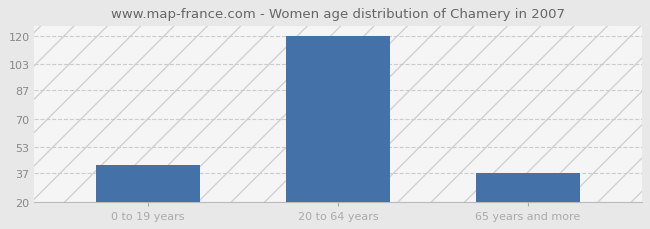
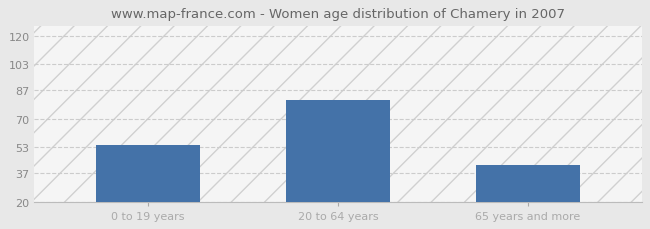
0 to 19 years: 42 -> 54
20 to 64 years: 120 -> 81
65 years and more: 37 -> 42
